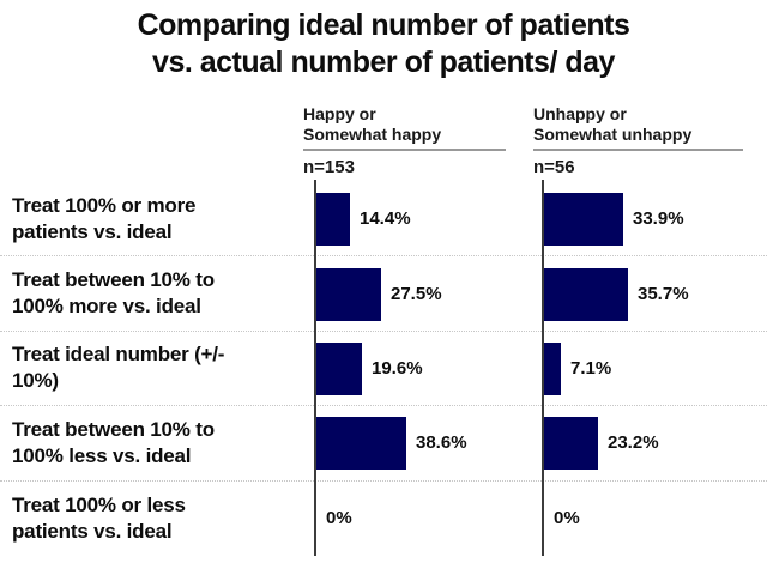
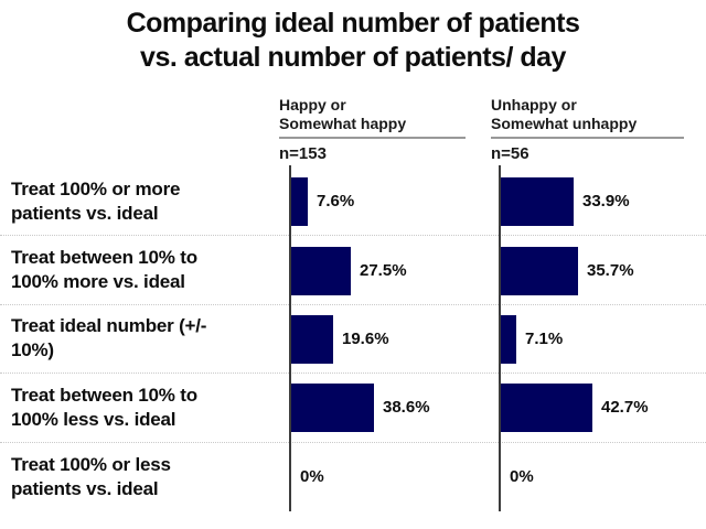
Happy or Somewhat happy/Treat 100% or more patients vs. ideal: 14.4% -> 7.6%
Unhappy or Somewhat unhappy/Treat between 10% to 100% less vs. ideal: 23.2% -> 42.7%
